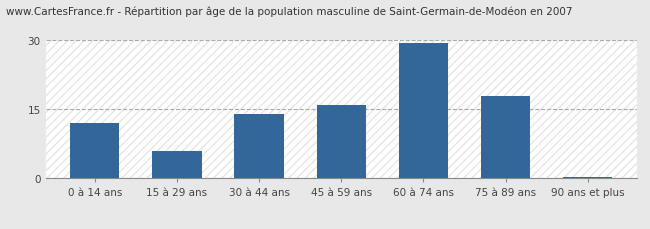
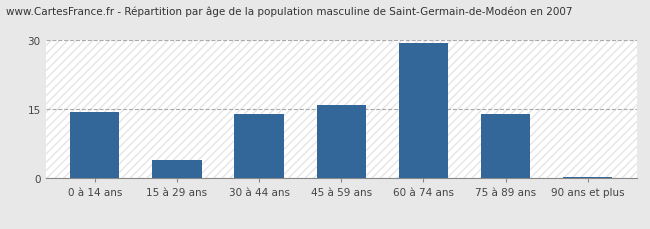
0 à 14 ans: 12.0 -> 14.5
15 à 29 ans: 6.0 -> 4.0
75 à 89 ans: 18.0 -> 14.0
